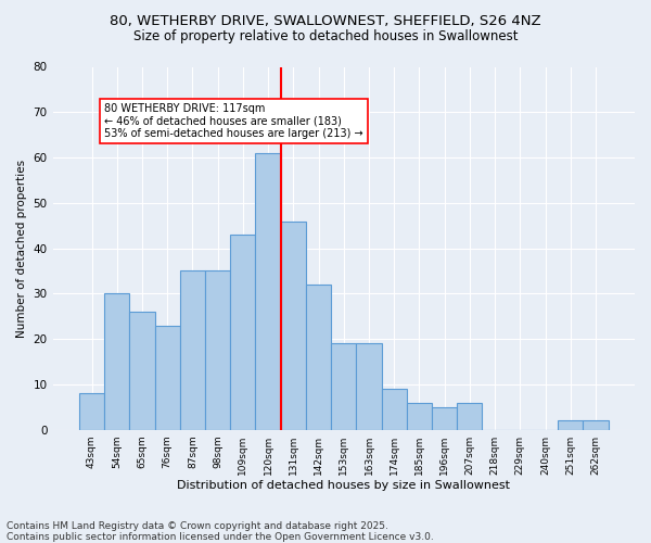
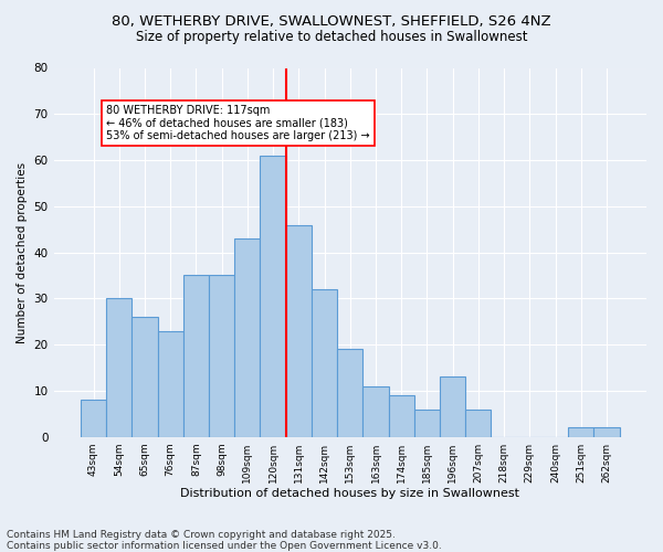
163sqm: 19 -> 11
196sqm: 5 -> 13
